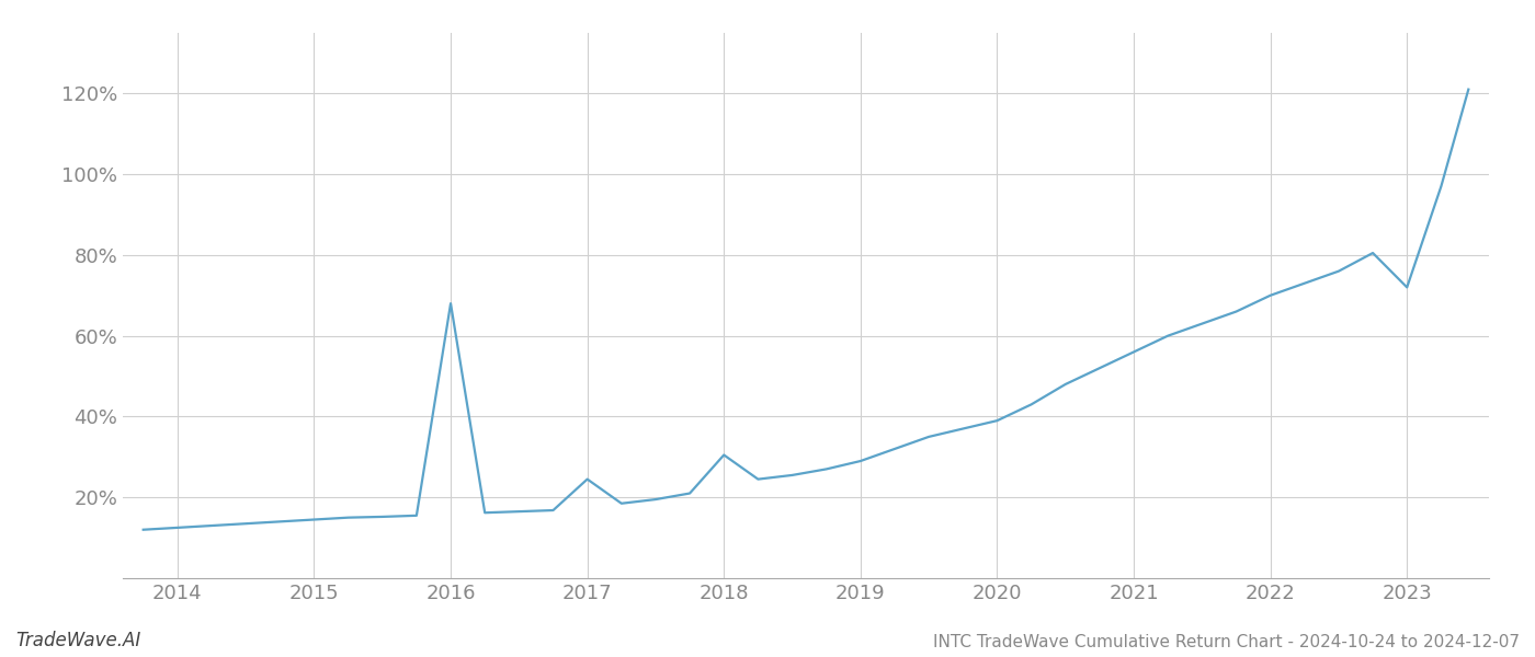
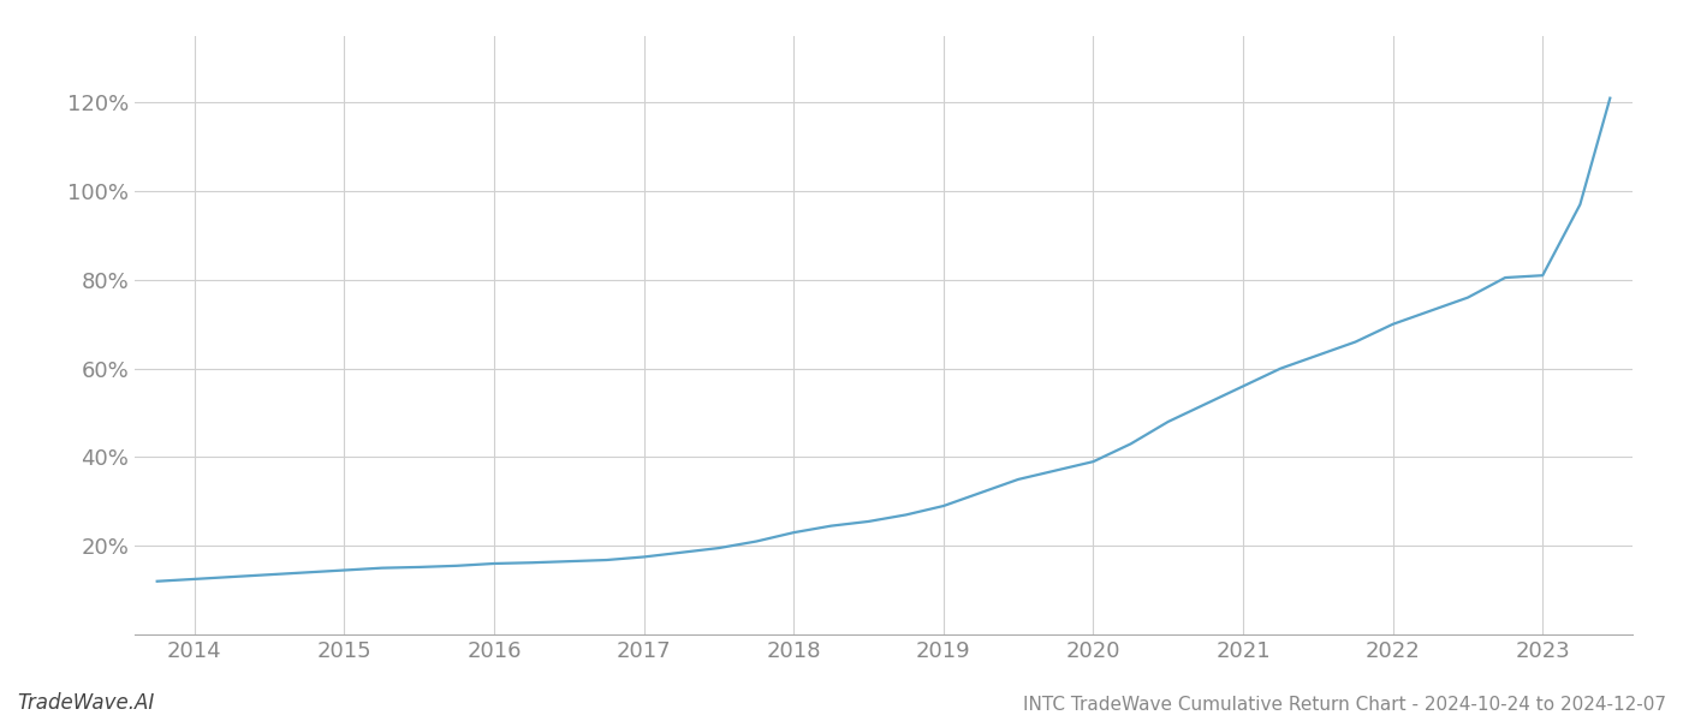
2016: 68.0% -> 16.0%
2017: 24.5% -> 17.5%
2018: 30.5% -> 23.0%
2023: 72.0% -> 81.0%
